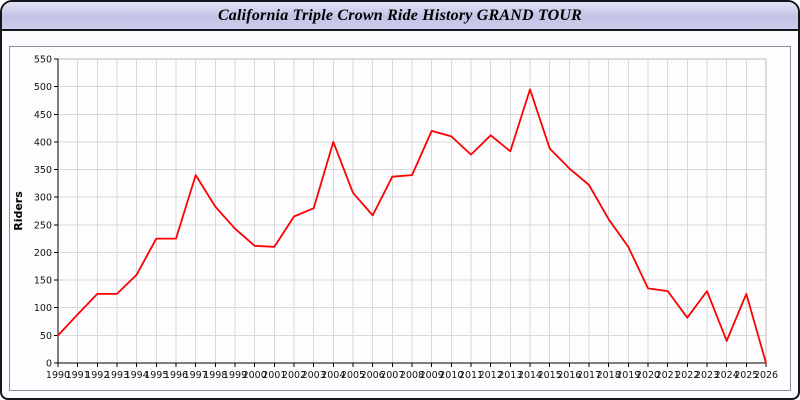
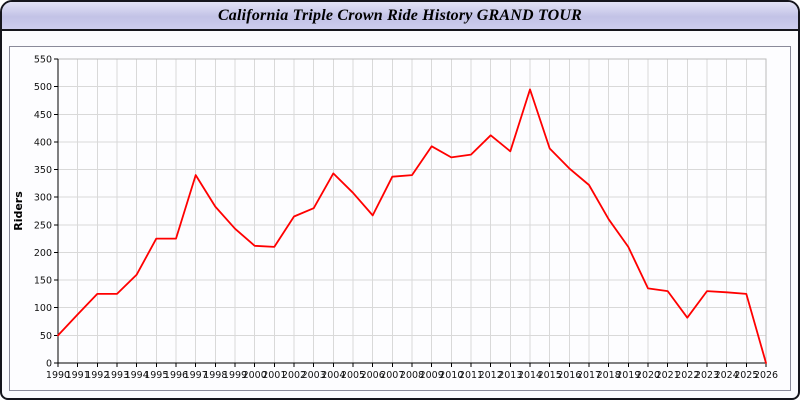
2004: 400 -> 340
2009: 420 -> 390
2010: 410 -> 370
2024: 40 -> 130
